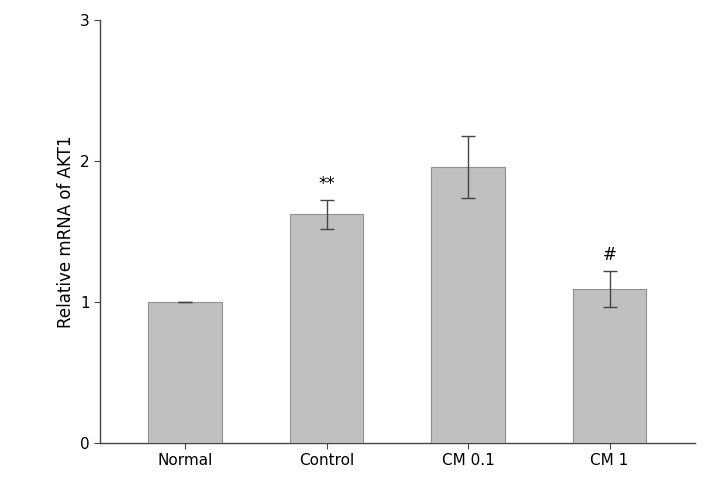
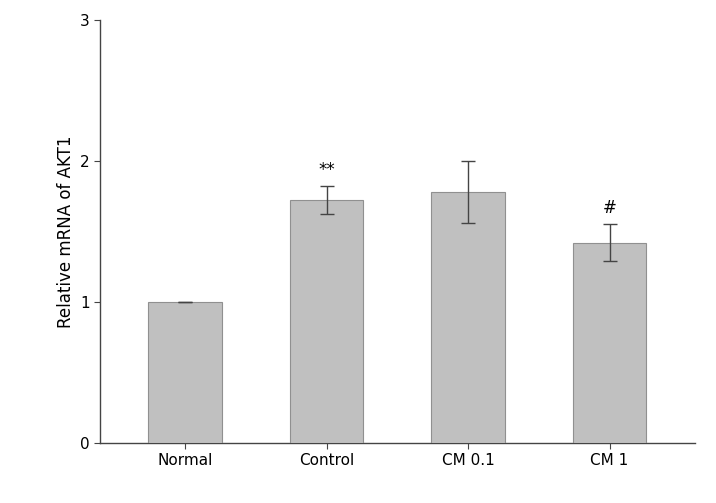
Control: 1.62 -> 1.72
CM 0.1: 1.96 -> 1.78
CM 1: 1.09 -> 1.42
